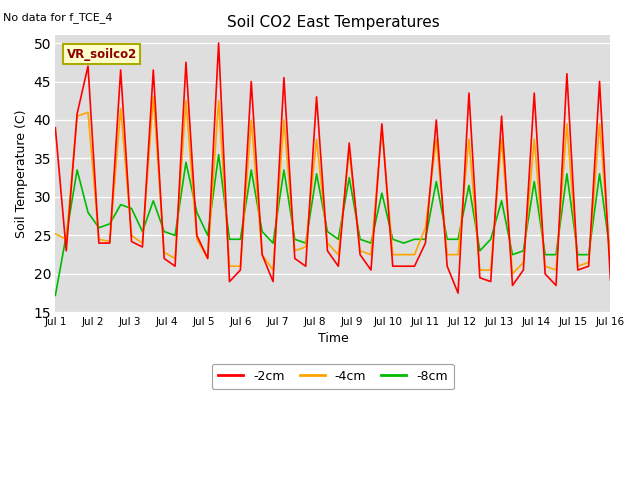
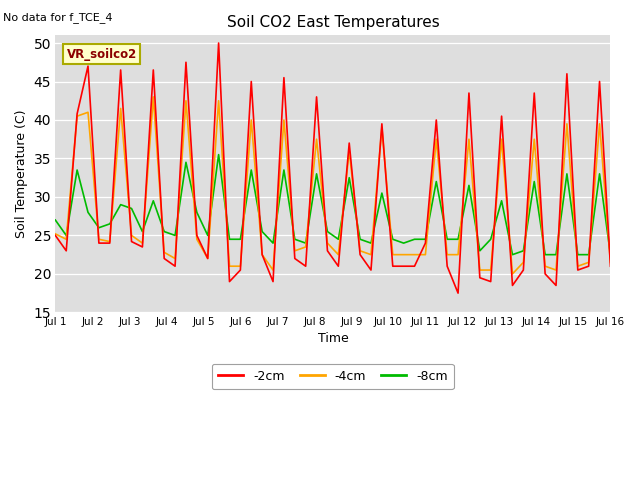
-2cm/Jul 1: 39.0 -> 25.0
-8cm/Jul 1: 17.2 -> 27.0
-4cm/Jul 11: 26.0 -> 22.5
-2cm/Jul 16: 19.2 -> 21.0
